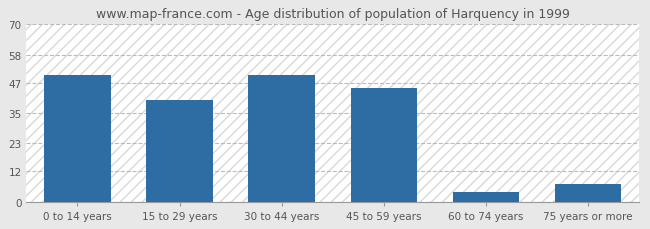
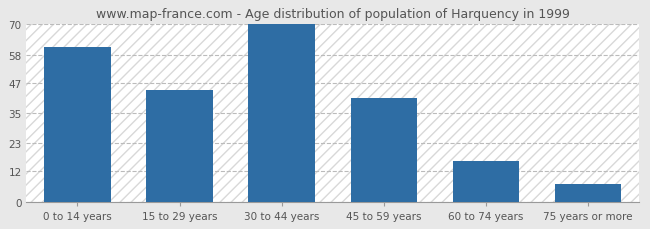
0 to 14 years: 50 -> 61
15 to 29 years: 40 -> 44
30 to 44 years: 50 -> 70
45 to 59 years: 45 -> 41
60 to 74 years: 4 -> 16
